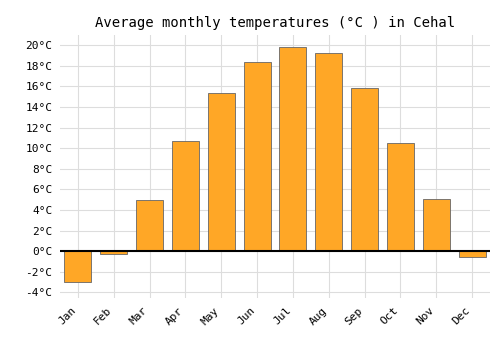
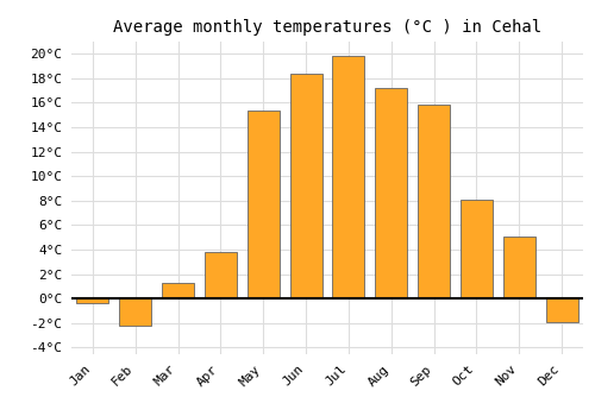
Jan: -3.0°C -> -0.4°C
Feb: -0.3°C -> -2.2°C
Mar: 5.0°C -> 1.3°C
Apr: 10.7°C -> 3.8°C
Aug: 19.3°C -> 17.2°C
Oct: 10.5°C -> 8.1°C
Dec: -0.6°C -> -1.9°C
